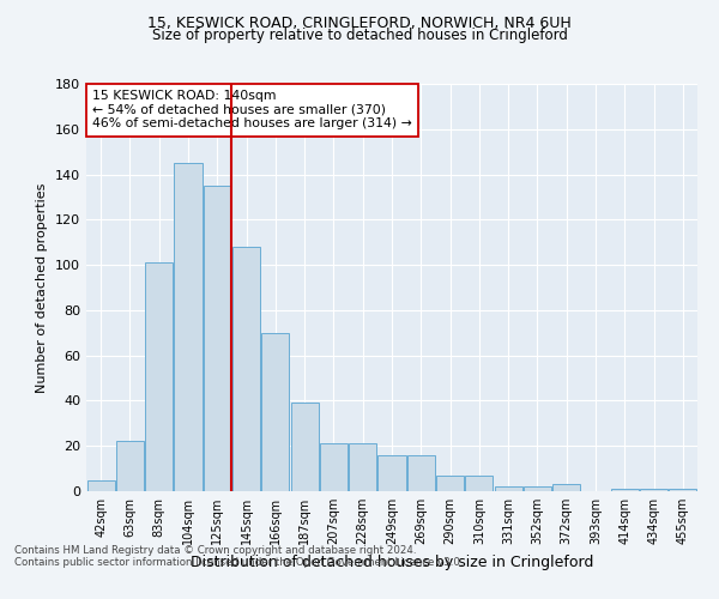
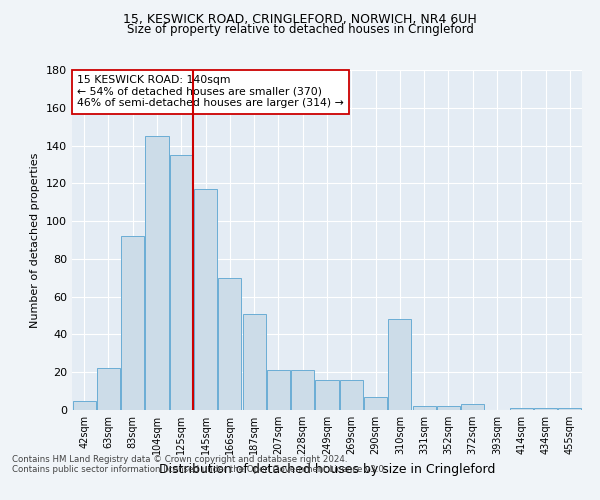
83sqm: 101 -> 92
145sqm: 108 -> 117
187sqm: 39 -> 51
310sqm: 7 -> 48
